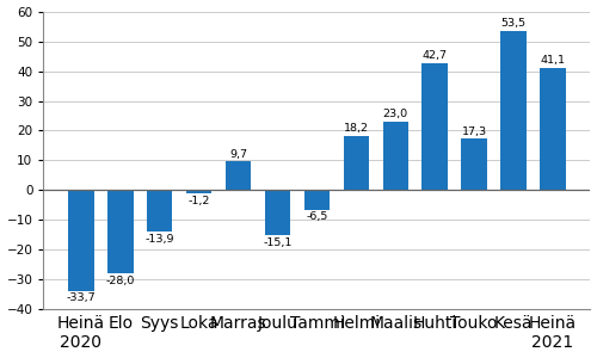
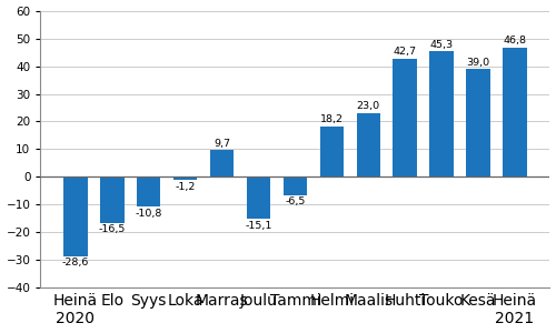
Heinä 2020: -33,7 -> -28,6
Elo: -28,0 -> -16,5
Syys: -13,9 -> -10,8
Touko: 17,3 -> 45,3
Kesä: 53,5 -> 39,0
Heinä 2021: 41,1 -> 46,8
